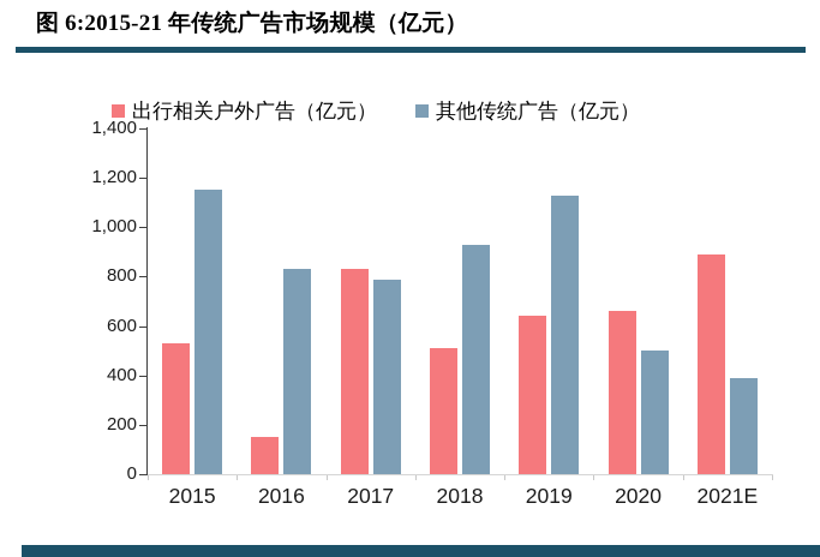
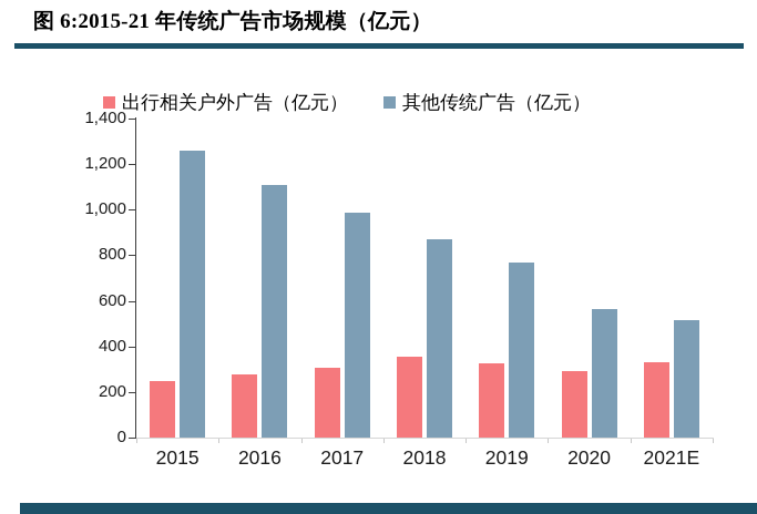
出行相关户外广告（亿元）/2015: 530 -> 250
其他传统广告（亿元）/2015: 1150 -> 1260
出行相关户外广告（亿元）/2016: 150 -> 280
其他传统广告（亿元）/2016: 830 -> 1110
出行相关户外广告（亿元）/2017: 830 -> 300
其他传统广告（亿元）/2017: 790 -> 980
出行相关户外广告（亿元）/2018: 510 -> 360
其他传统广告（亿元）/2018: 930 -> 870
出行相关户外广告（亿元）/2019: 640 -> 320
其他传统广告（亿元）/2019: 1130 -> 770
出行相关户外广告（亿元）/2020: 660 -> 290
其他传统广告（亿元）/2020: 500 -> 560
出行相关户外广告（亿元）/2021E: 890 -> 330
其他传统广告（亿元）/2021E: 390 -> 520
